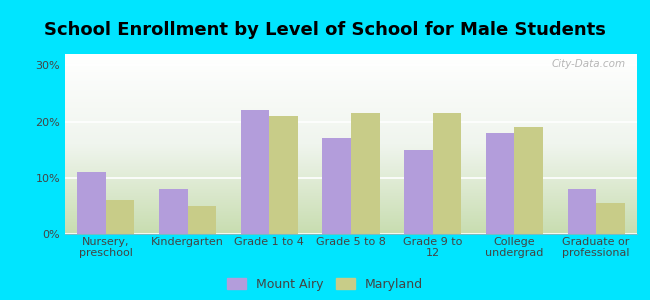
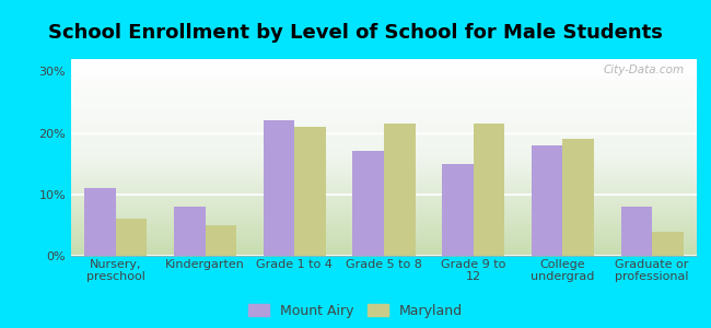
Maryland/Graduate or professional: 5.5% -> 4.0%
